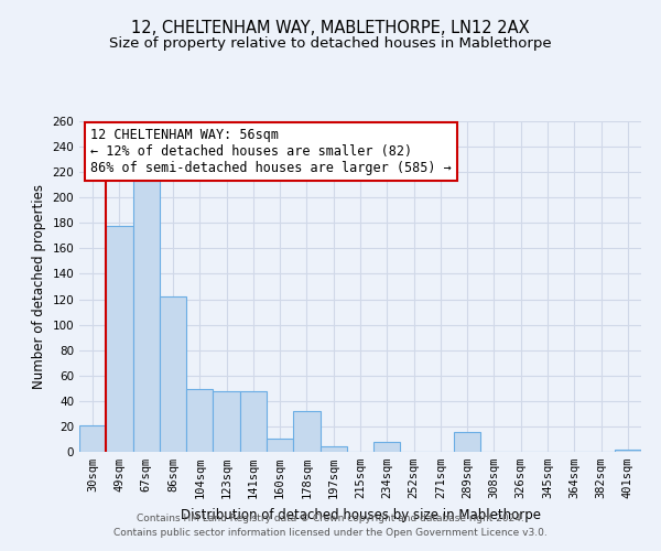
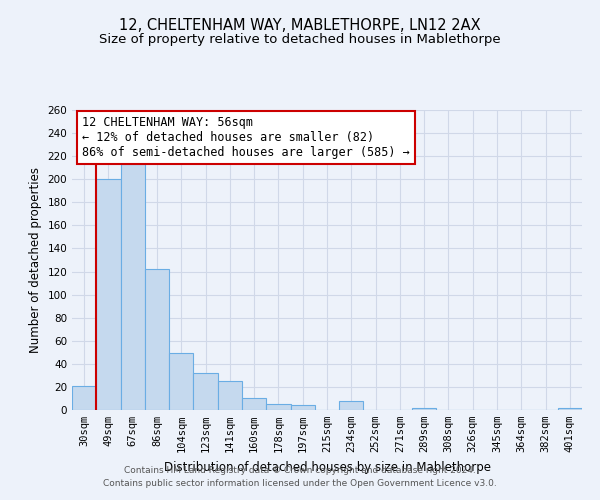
49sqm: 178 -> 200
123sqm: 48 -> 32
141sqm: 48 -> 25
178sqm: 32 -> 5
289sqm: 16 -> 2
